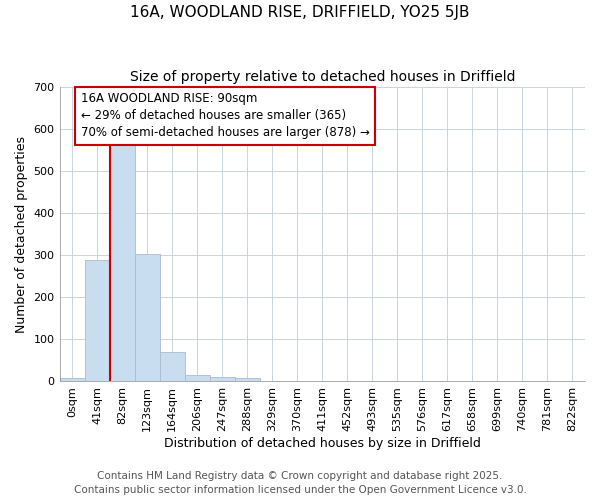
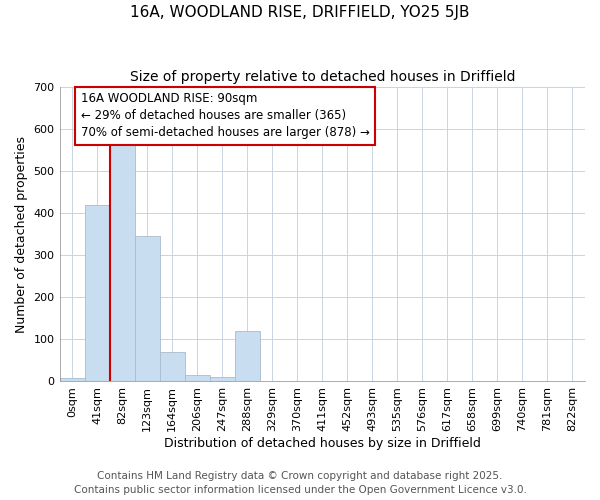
41sqm: 288 -> 420
123sqm: 303 -> 345
288sqm: 8 -> 120
